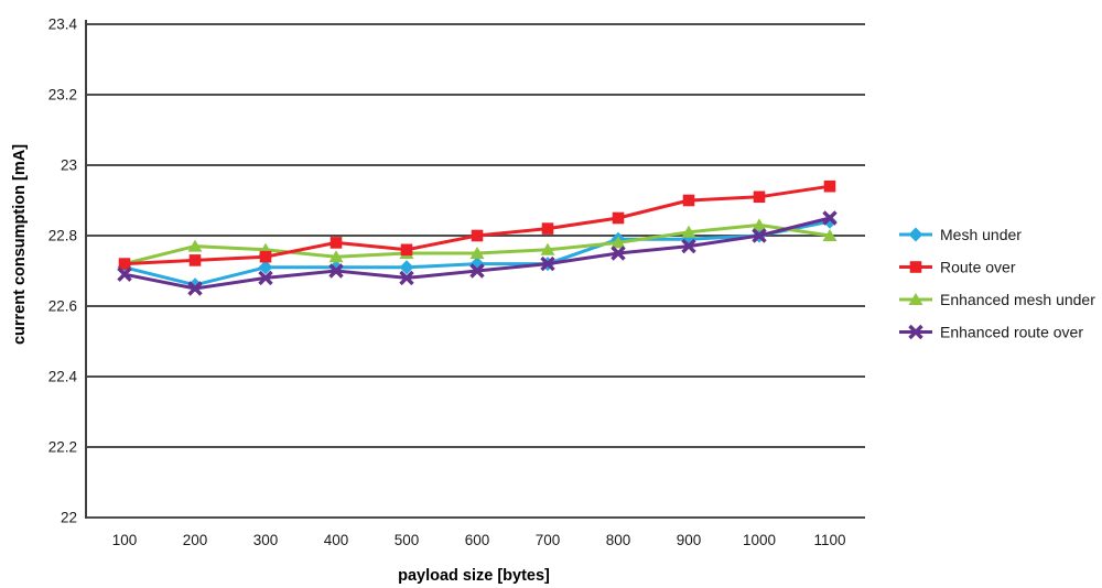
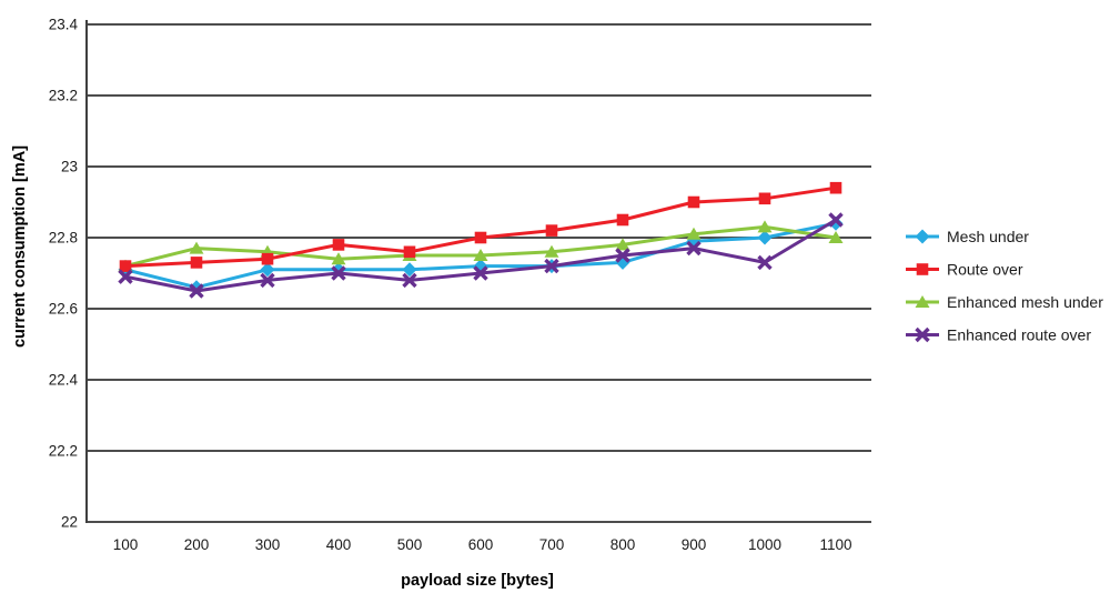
Mesh under/800: 22.79 -> 22.73
Enhanced route over/1000: 22.80 -> 22.73
